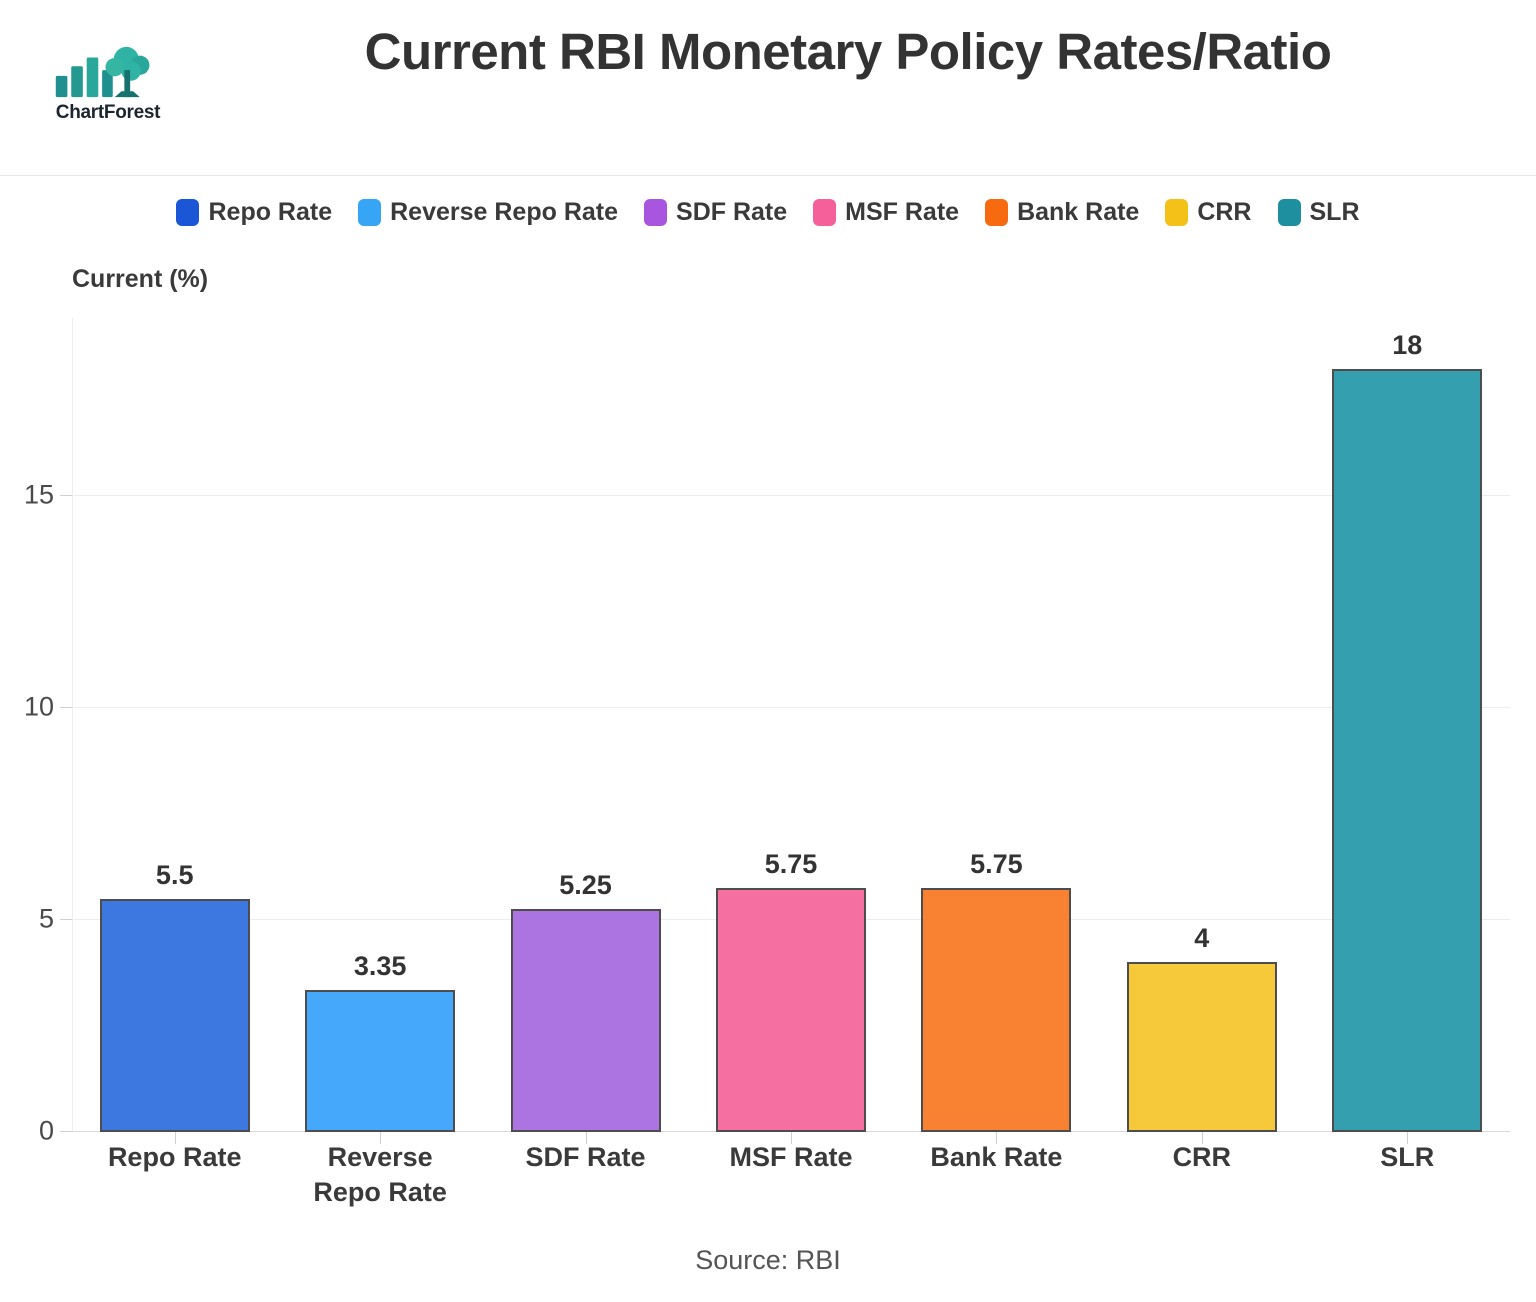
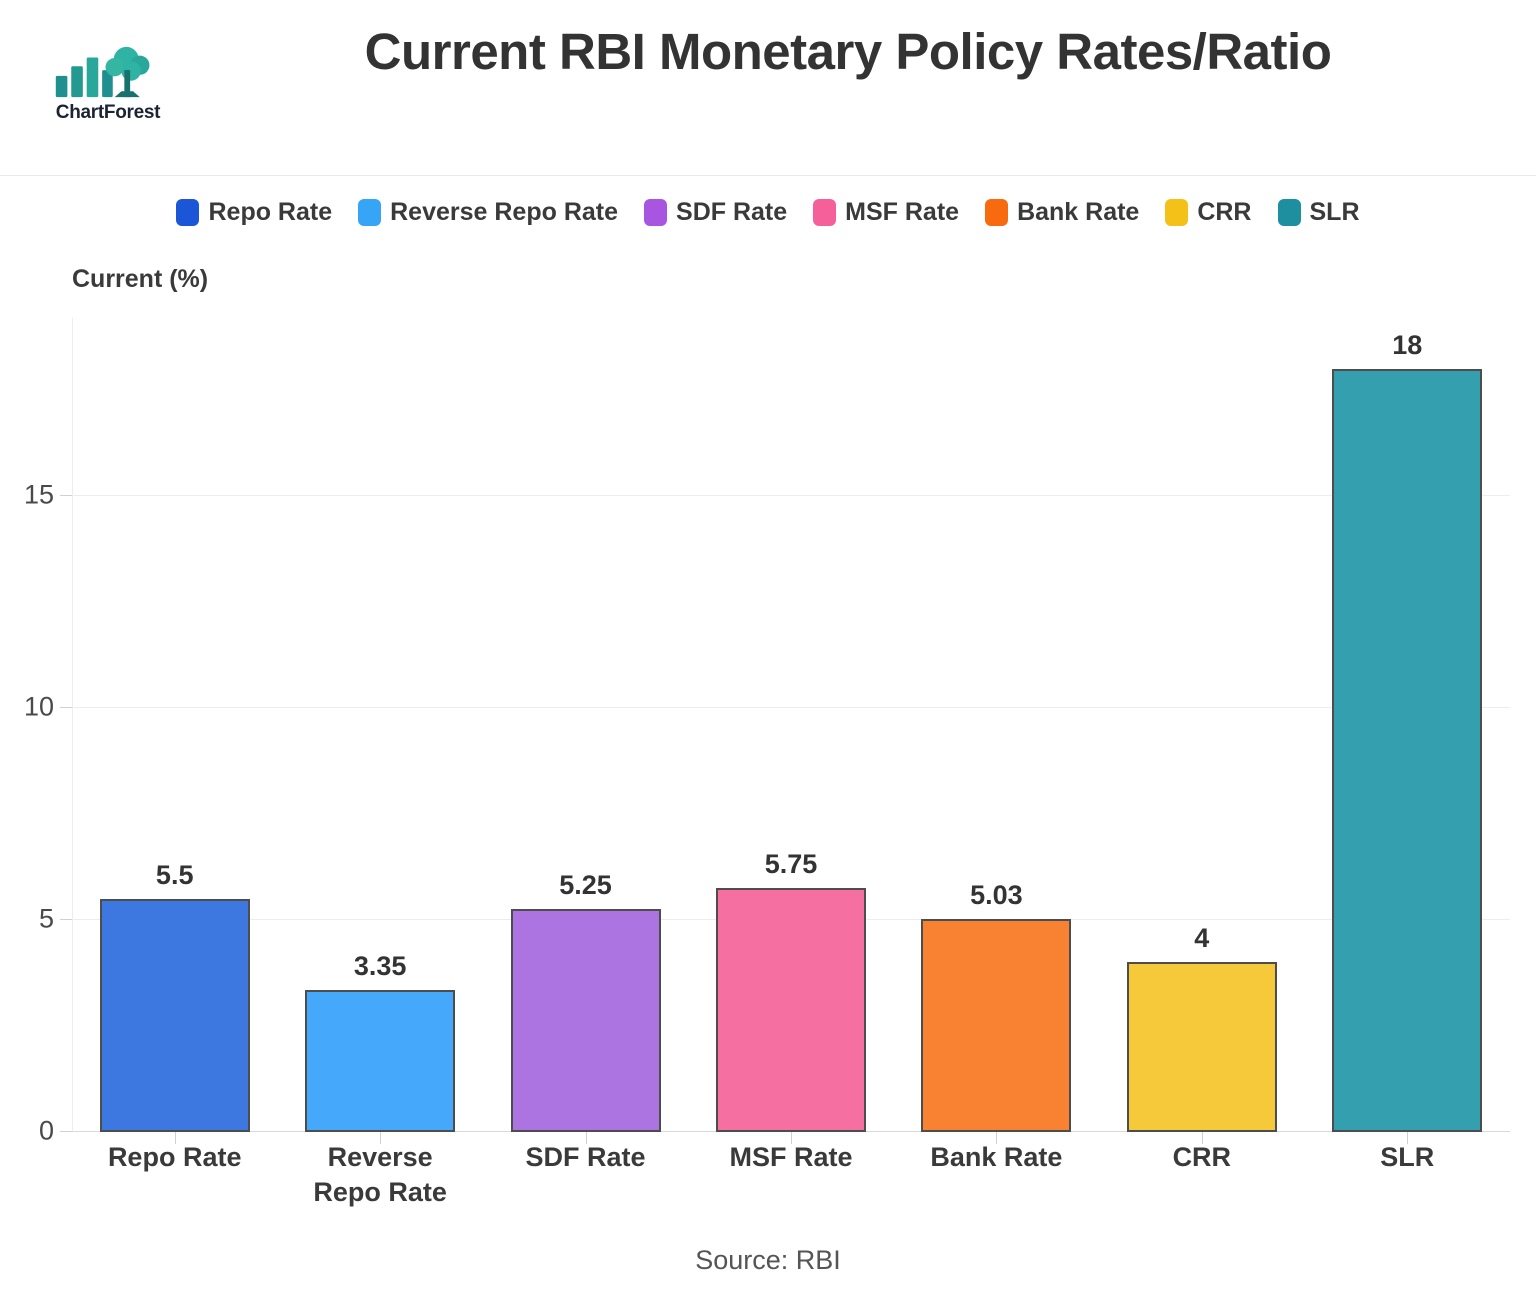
Bank Rate: 5.75 -> 5.03
